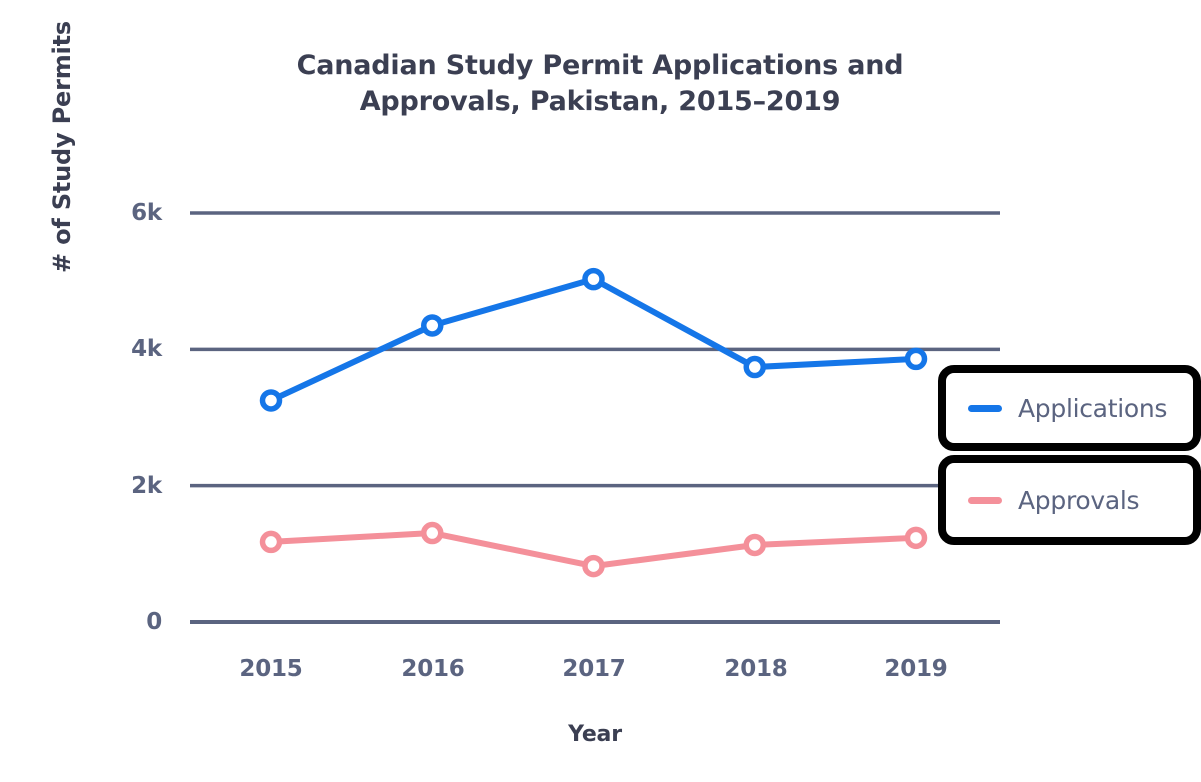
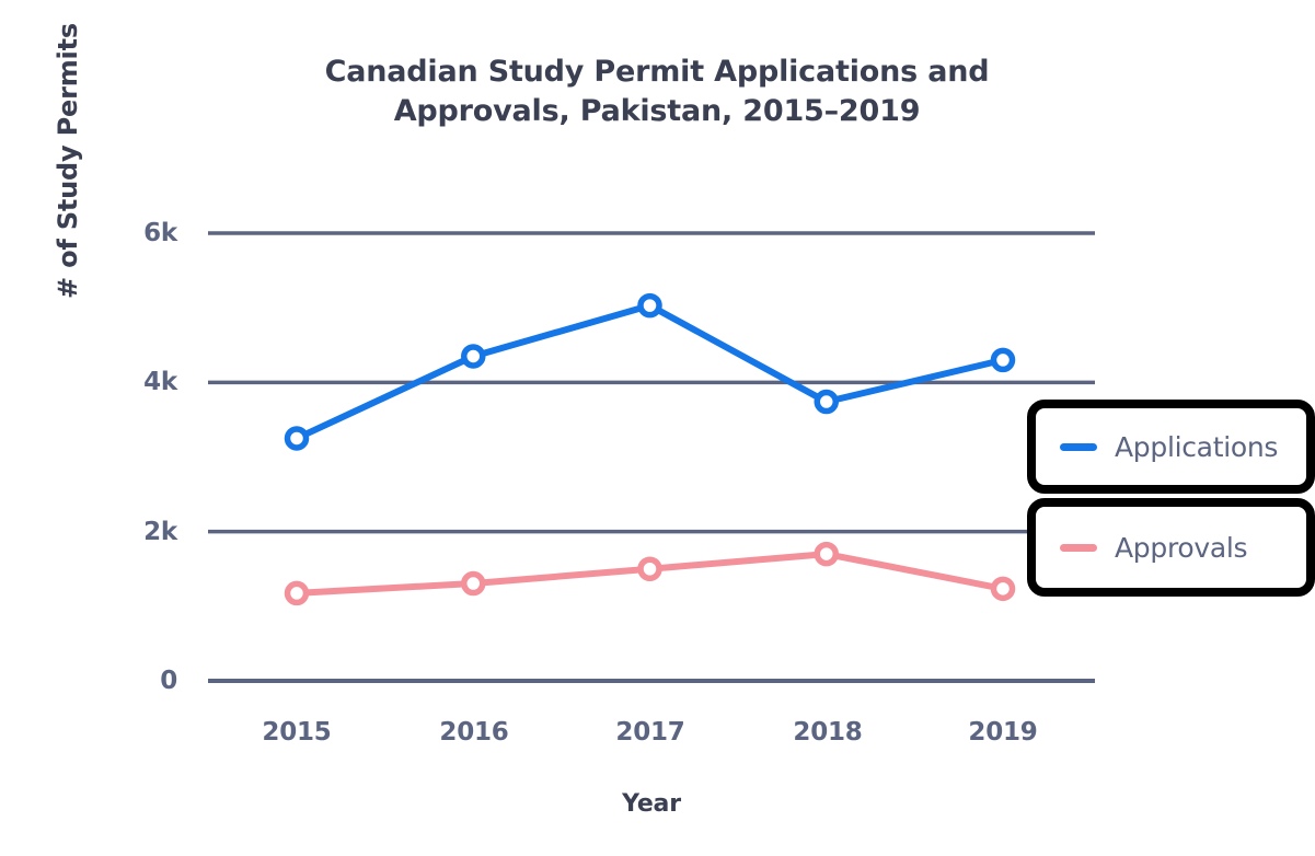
Approvals/2017: 0.8k -> 1.5k
Approvals/2018: 1.1k -> 1.7k
Applications/2019: 3.9k -> 4.3k
